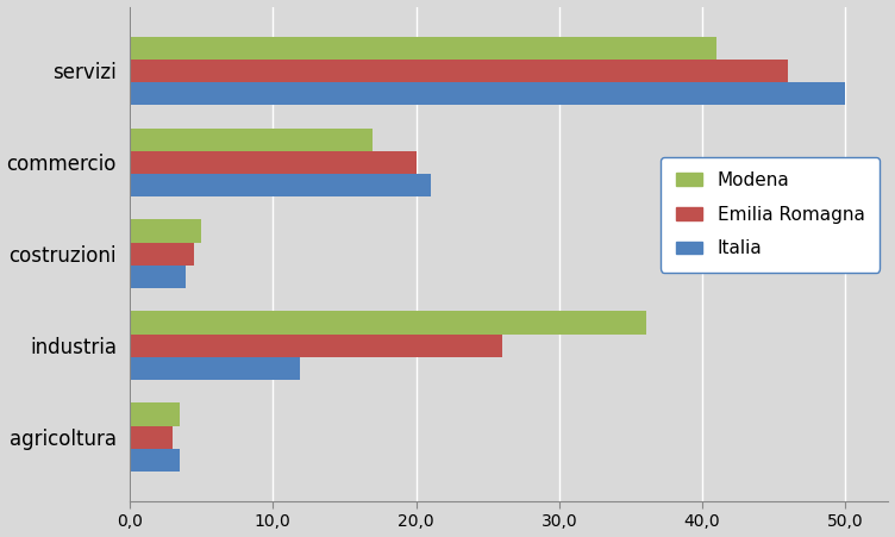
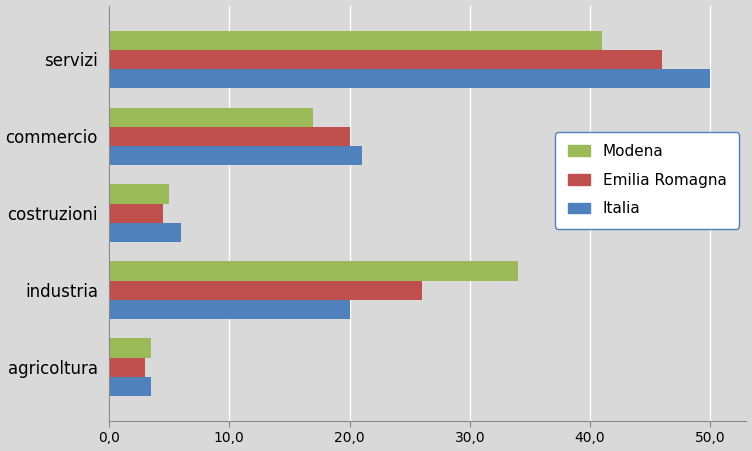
Italia/costruzioni: 3,9 -> 6,0
Modena/industria: 36,1 -> 34,0
Italia/industria: 11,9 -> 20,0
